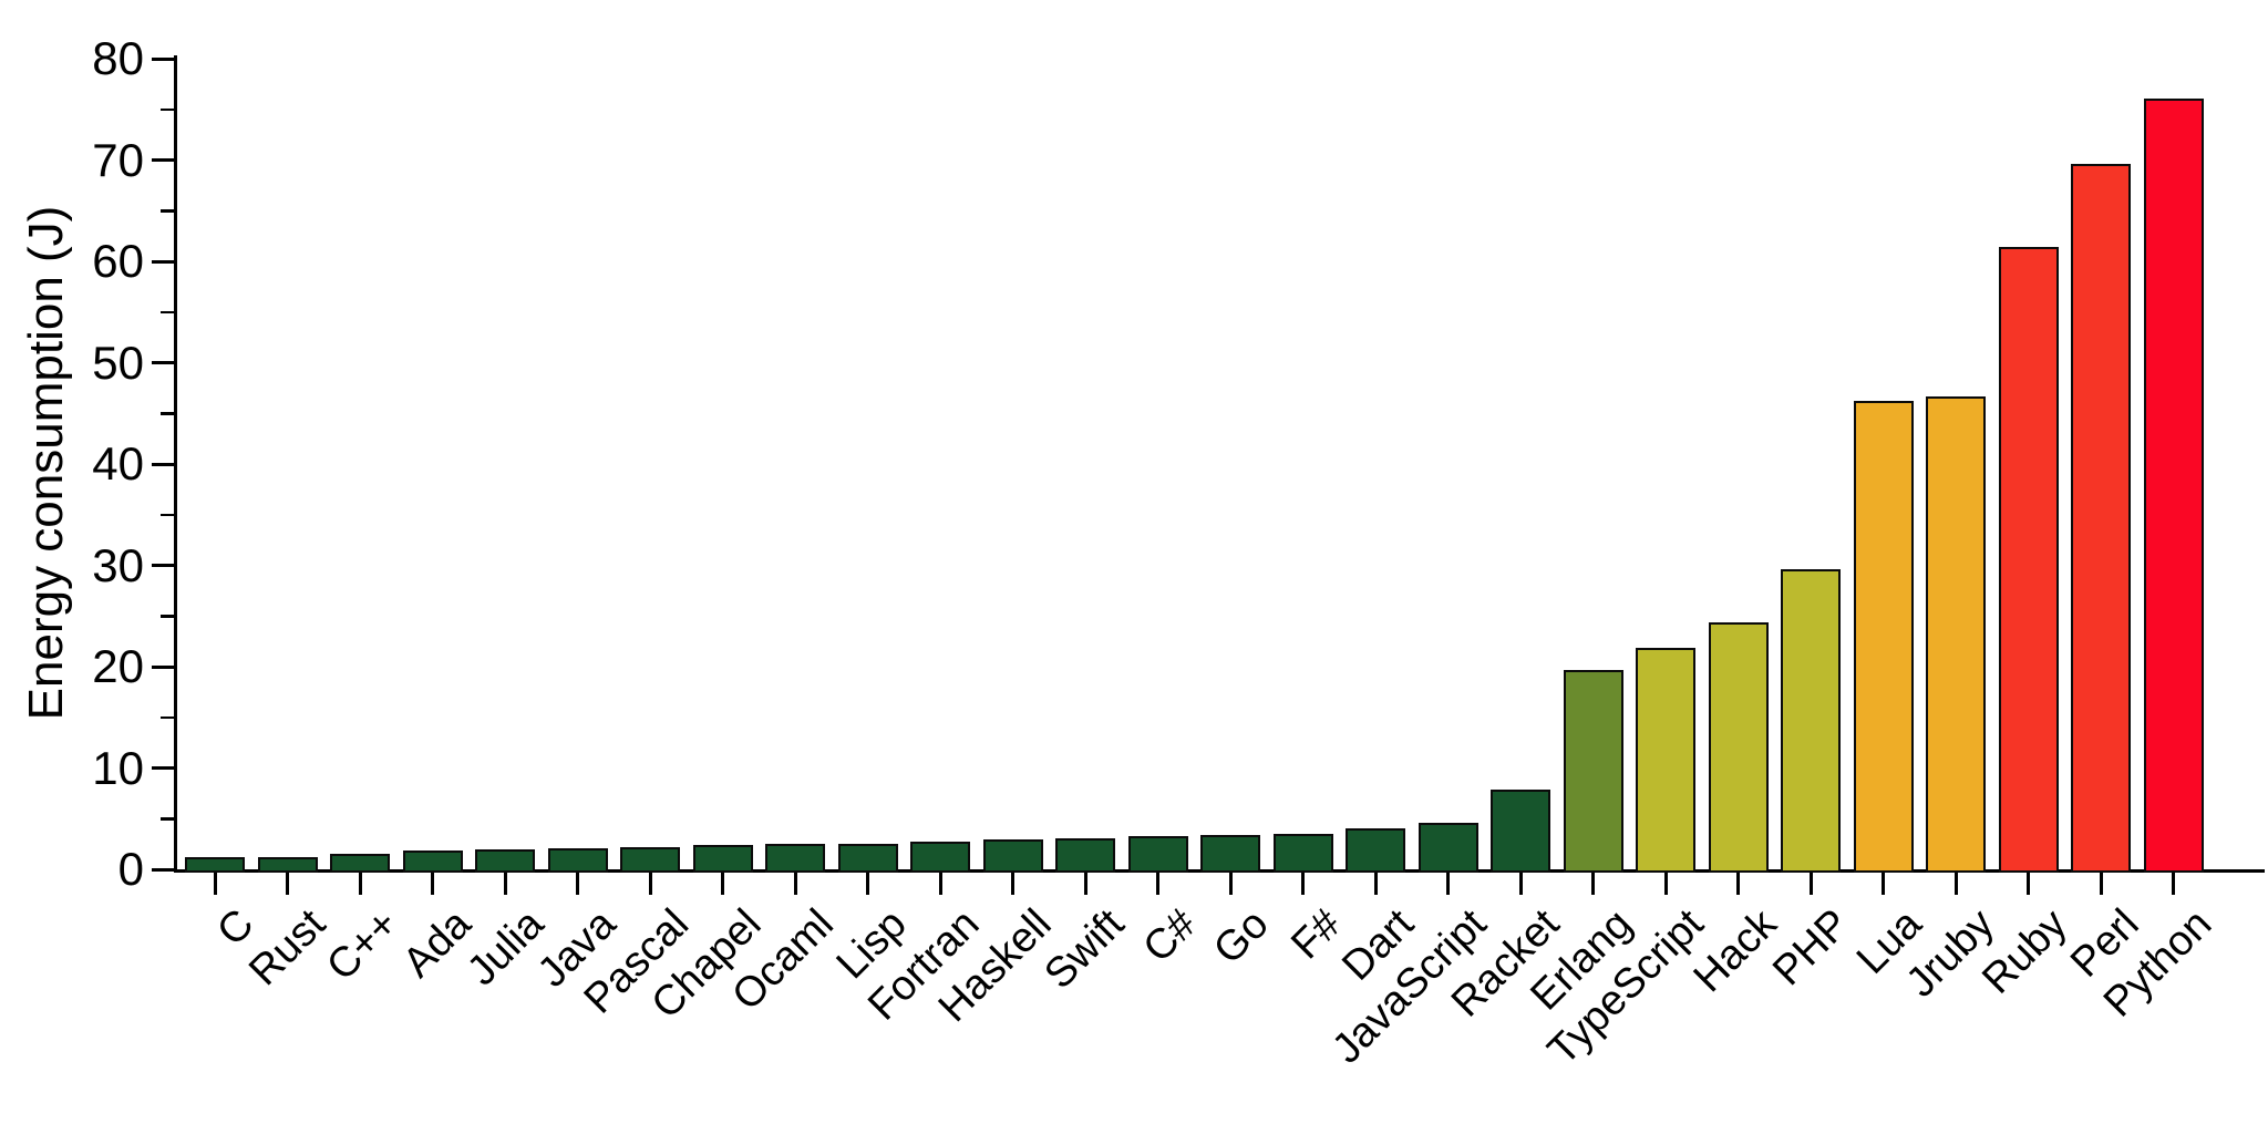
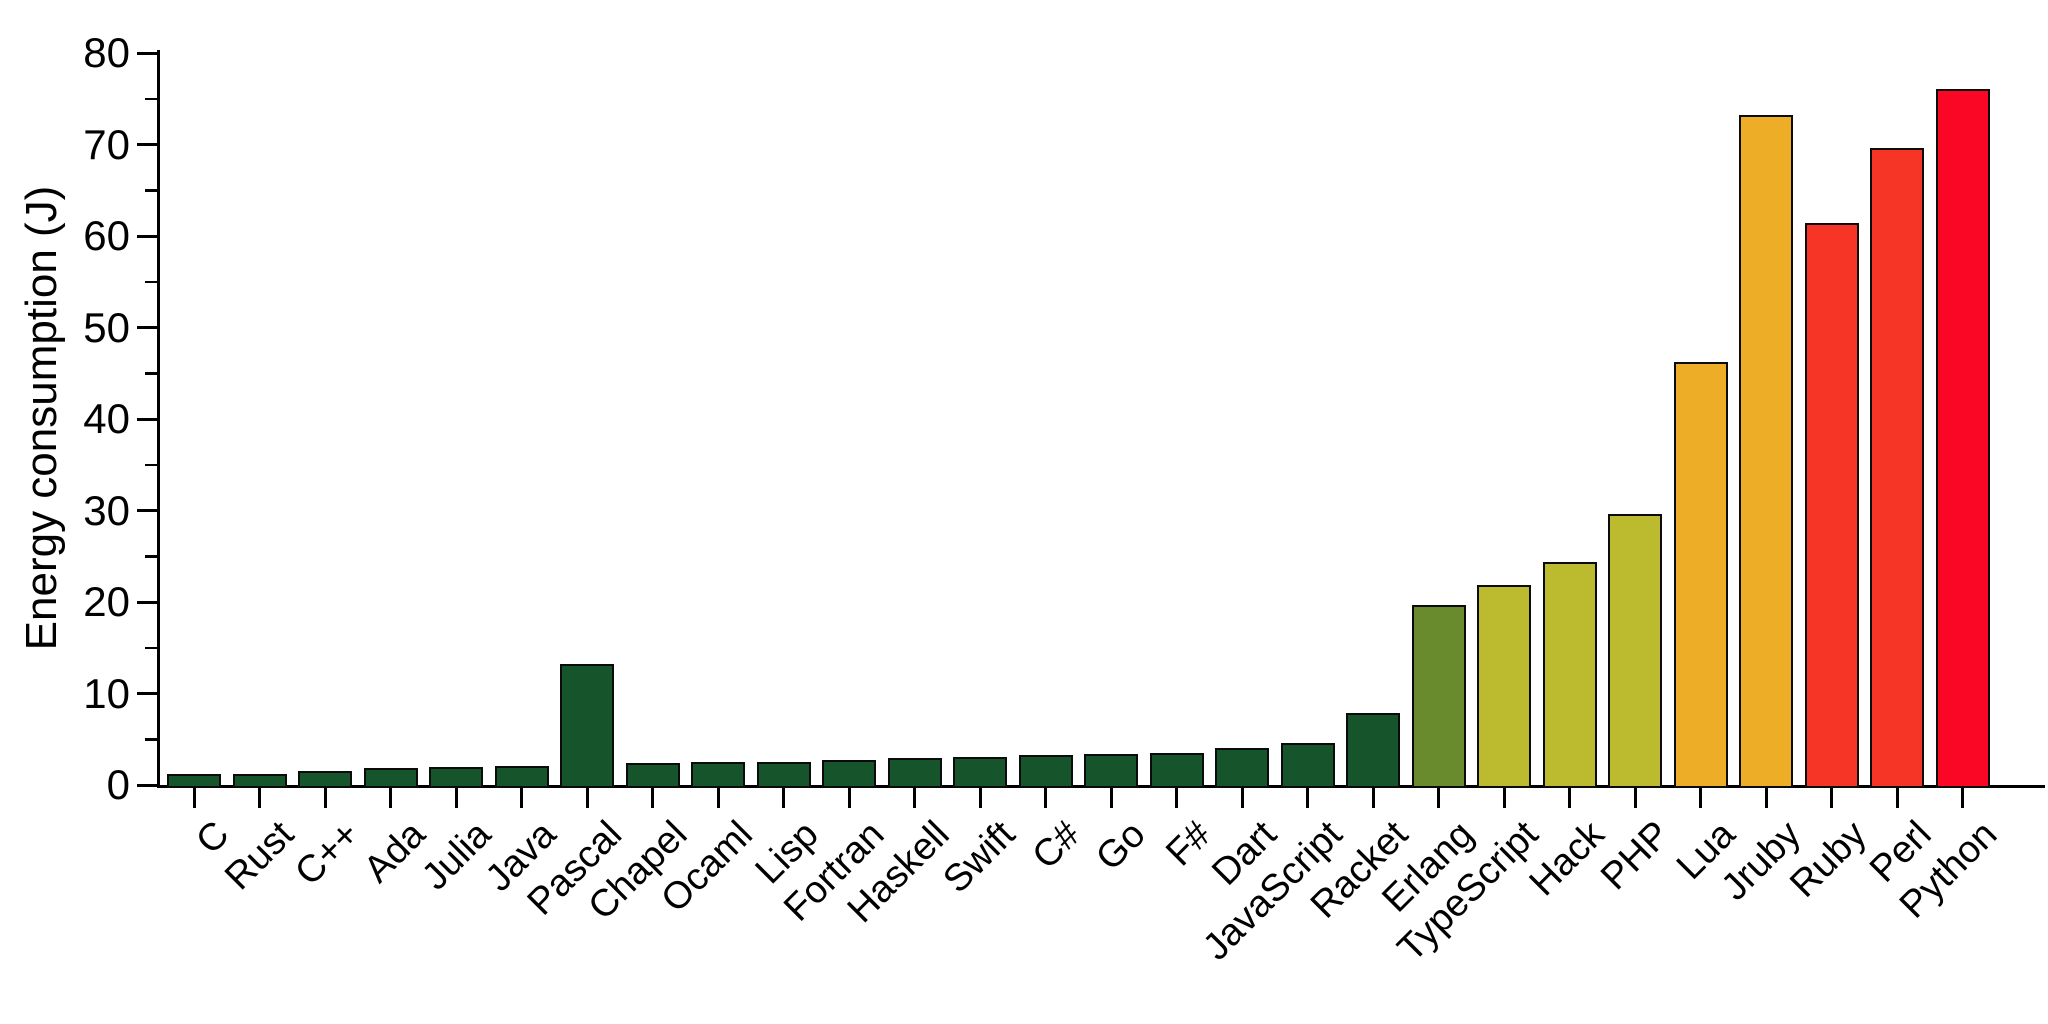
Pascal: 2 -> 13
Jruby: 46 -> 73
